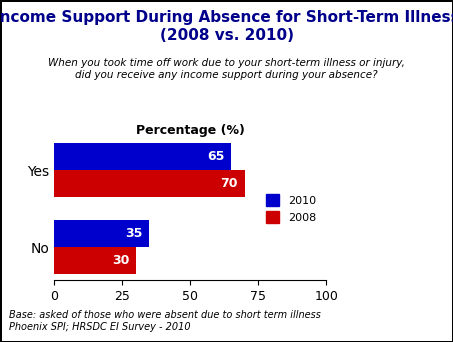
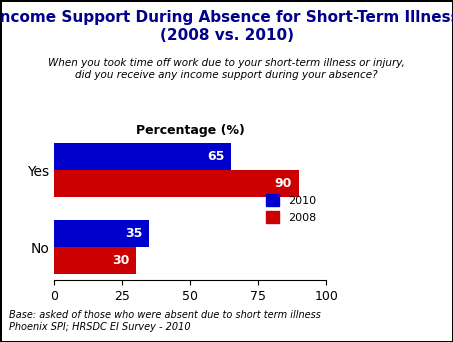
2008/Yes: 70 -> 90
